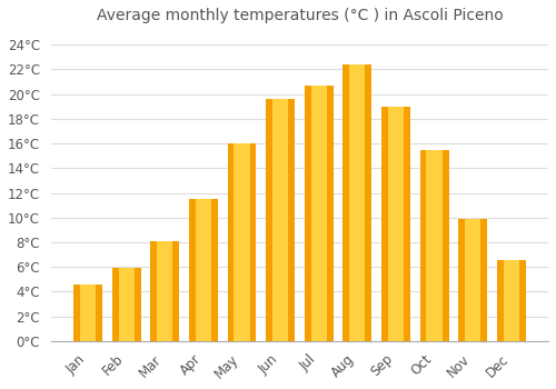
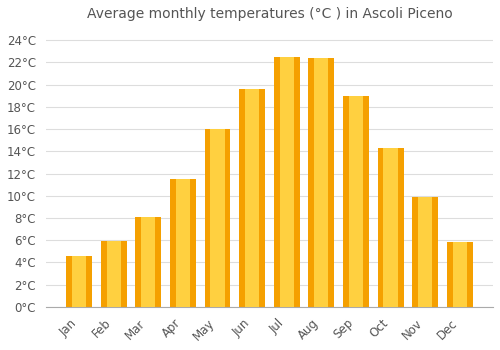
Jul: 20.7°C -> 22.5°C
Oct: 15.5°C -> 14.3°C
Dec: 6.6°C -> 5.8°C
